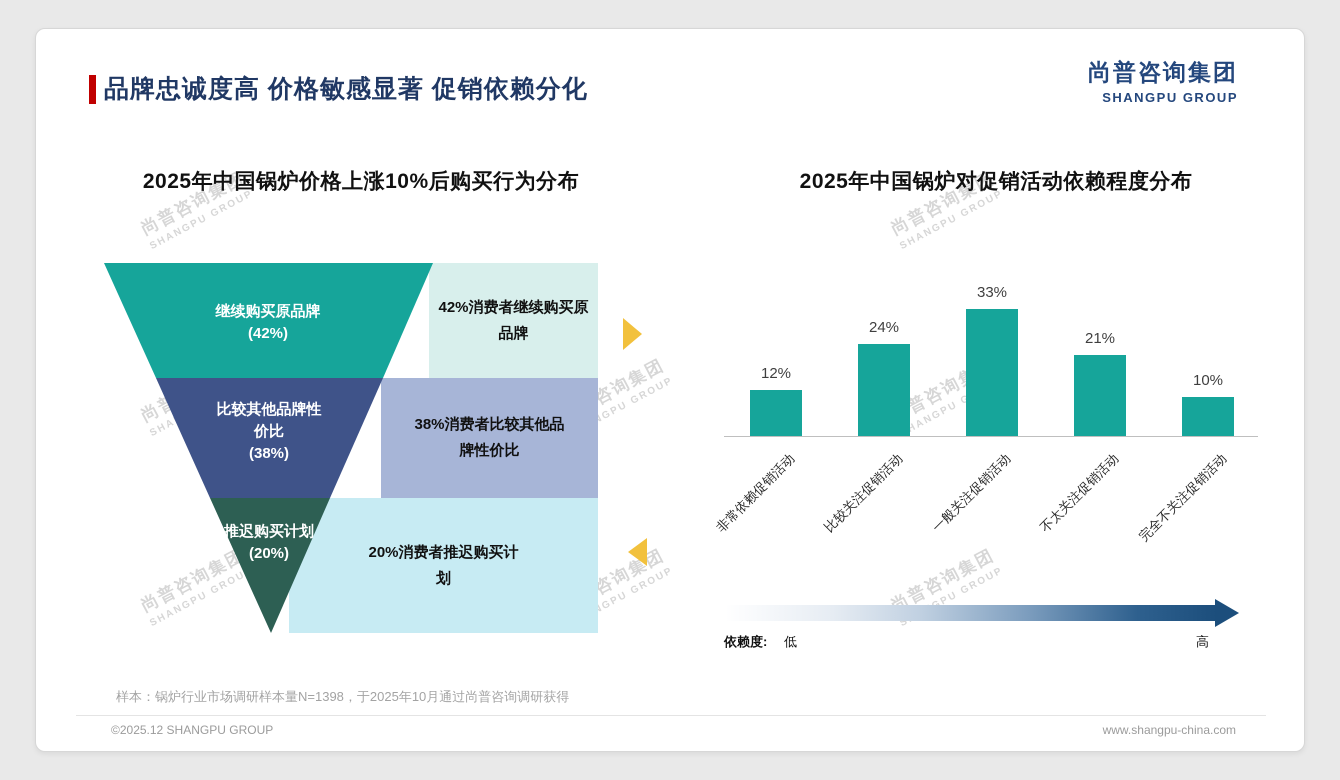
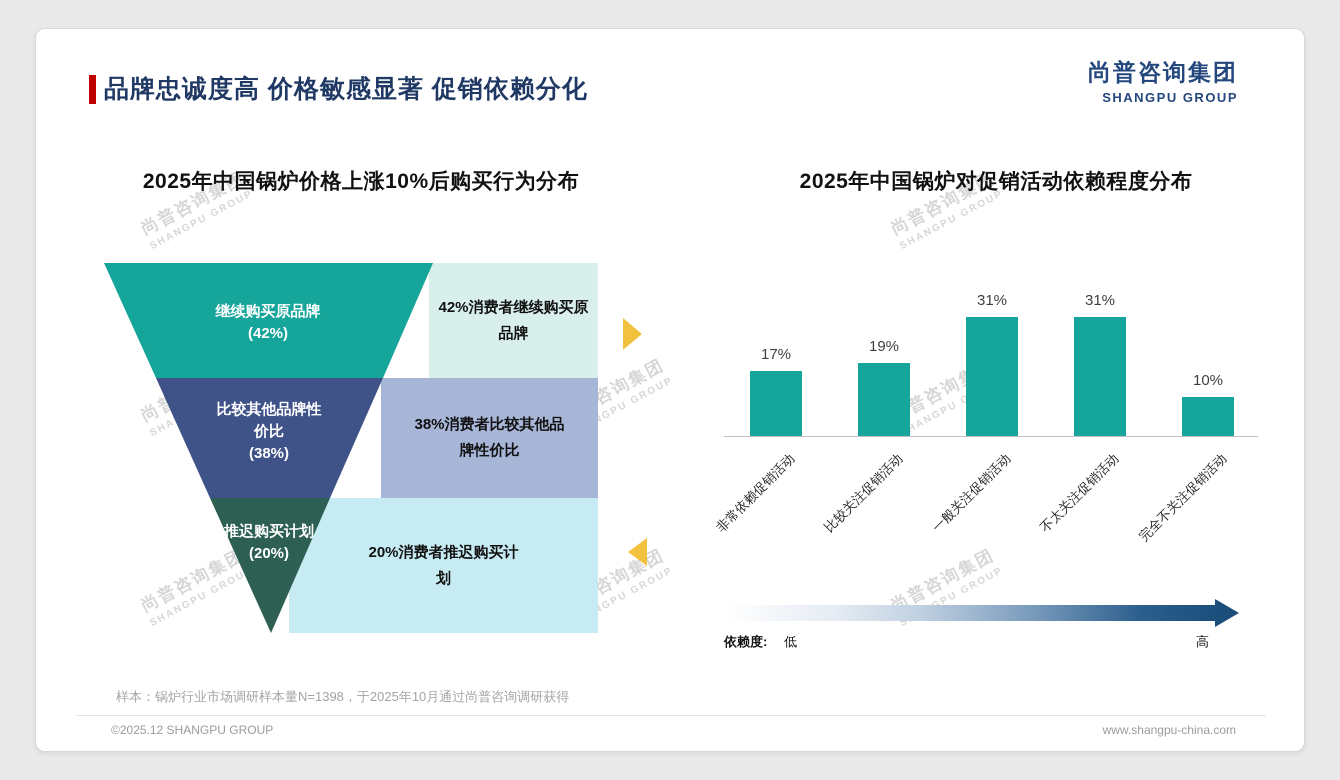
2025年中国锅炉对促销活动依赖程度分布/非常依赖促销活动: 12% -> 17%
2025年中国锅炉对促销活动依赖程度分布/比较关注促销活动: 24% -> 19%
2025年中国锅炉对促销活动依赖程度分布/一般关注促销活动: 33% -> 31%
2025年中国锅炉对促销活动依赖程度分布/不太关注促销活动: 21% -> 31%
